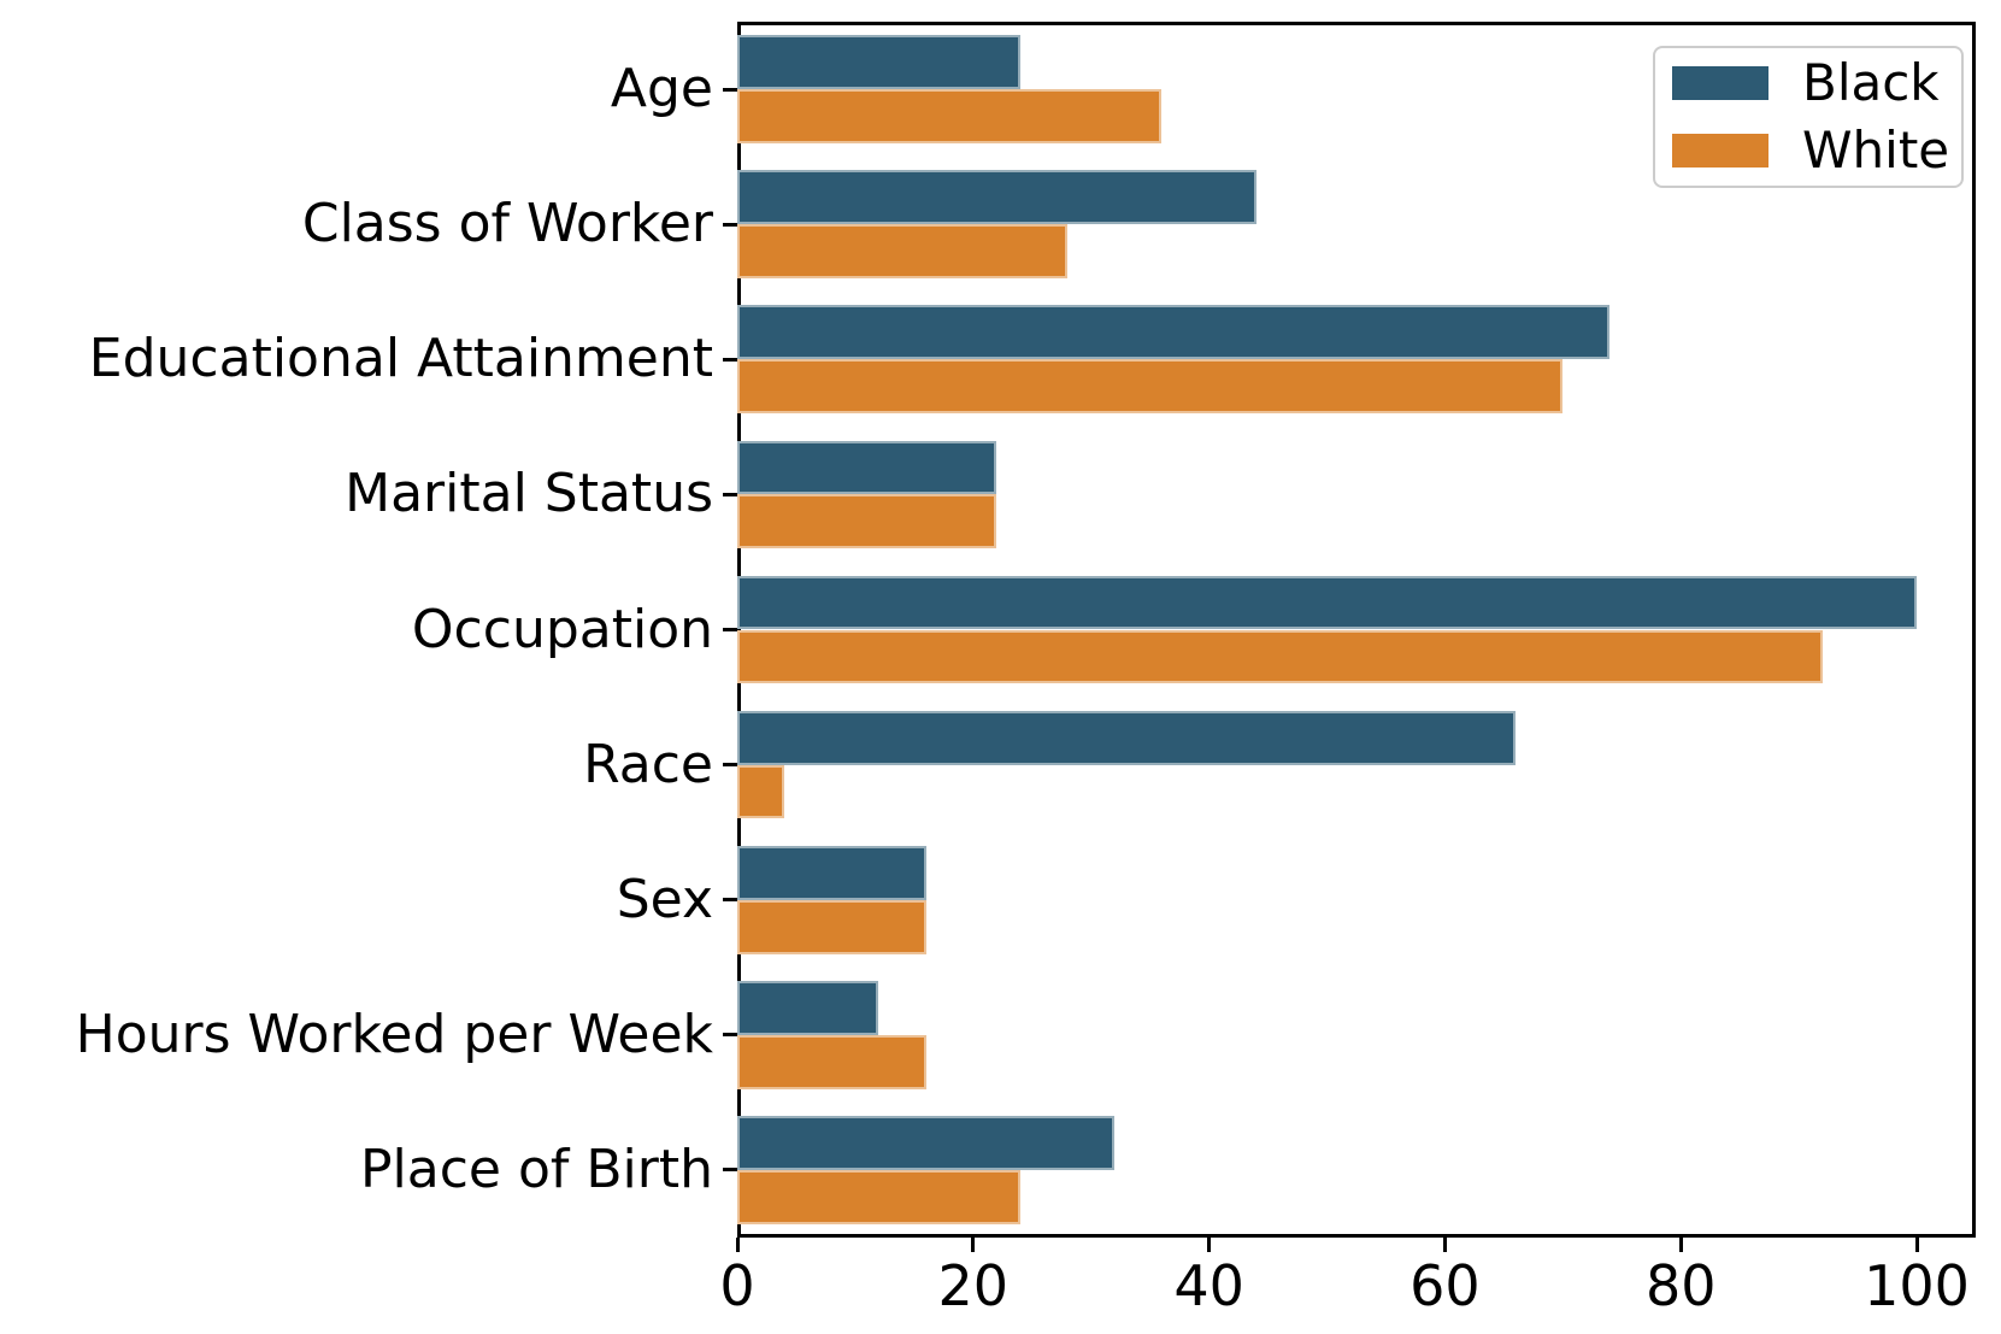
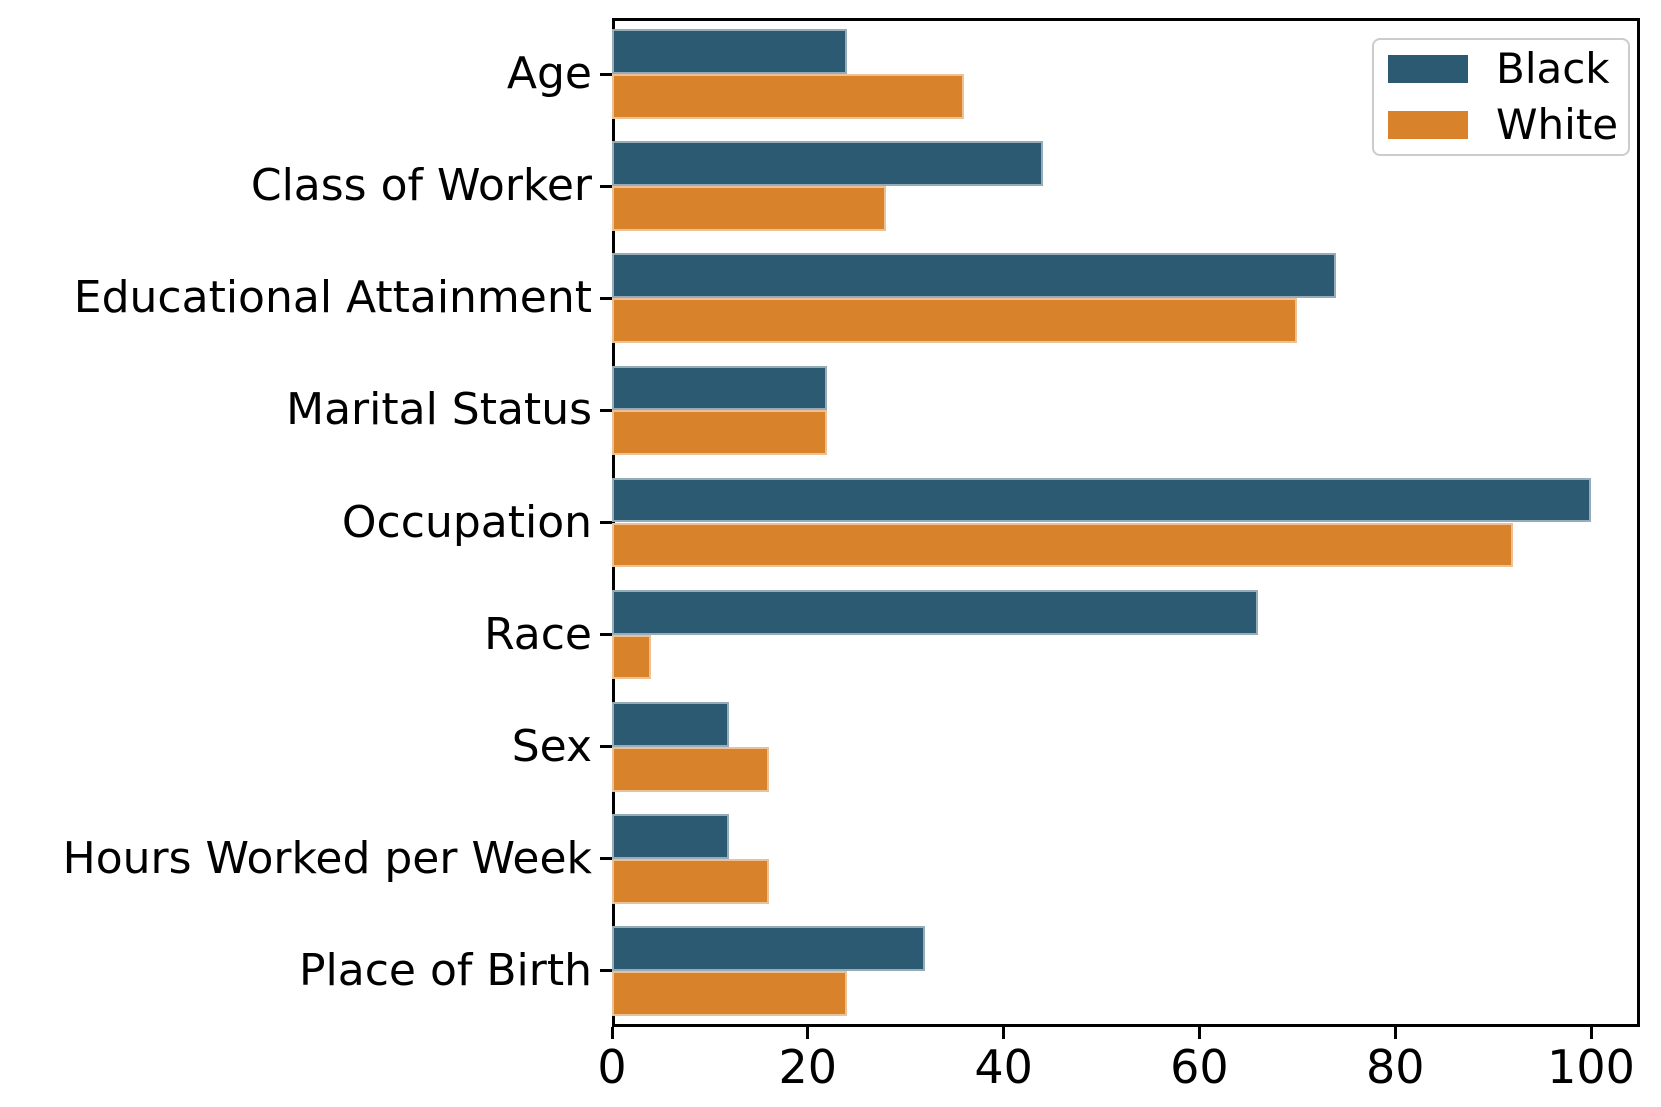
Black/Sex: 16 -> 12
